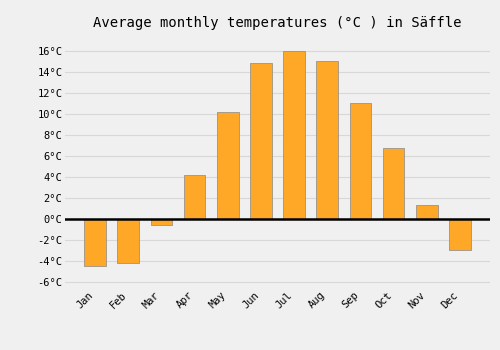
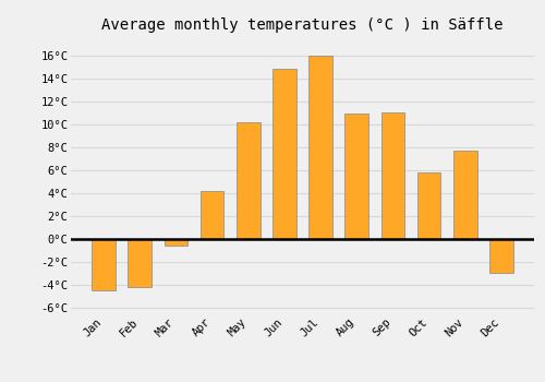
Aug: 15.0°C -> 10.9°C
Oct: 6.7°C -> 5.8°C
Nov: 1.3°C -> 7.7°C
